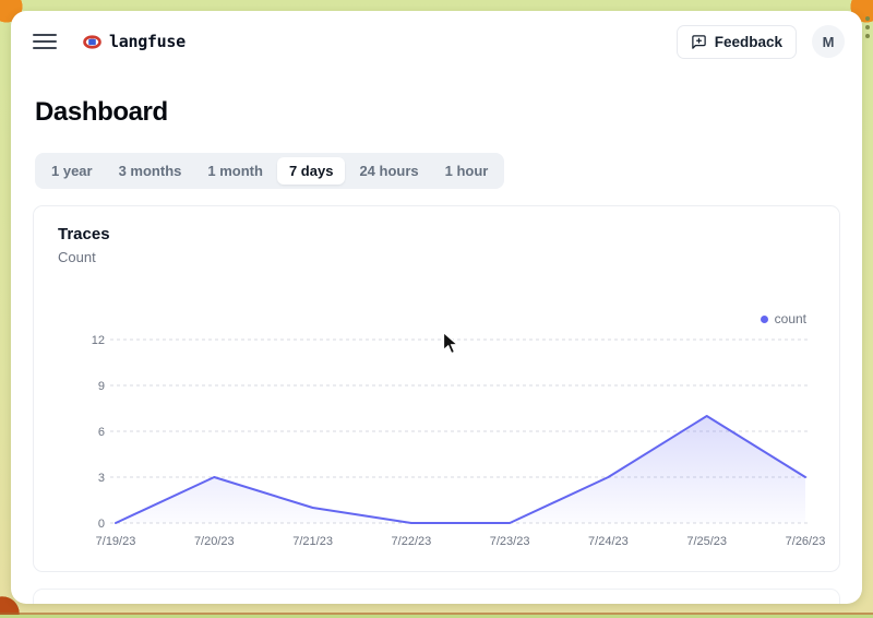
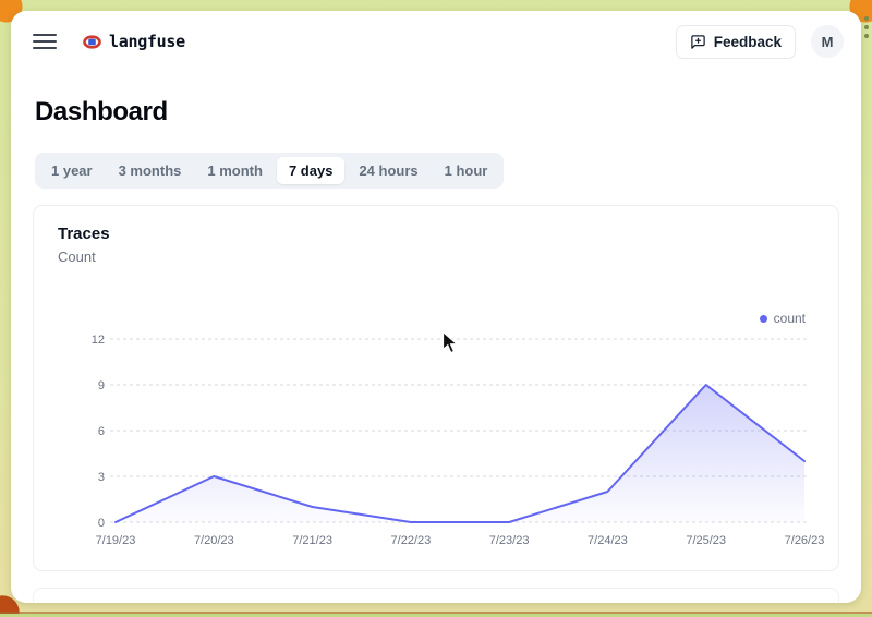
7/24/23: 3 -> 2
7/25/23: 7 -> 9
7/26/23: 3 -> 4
